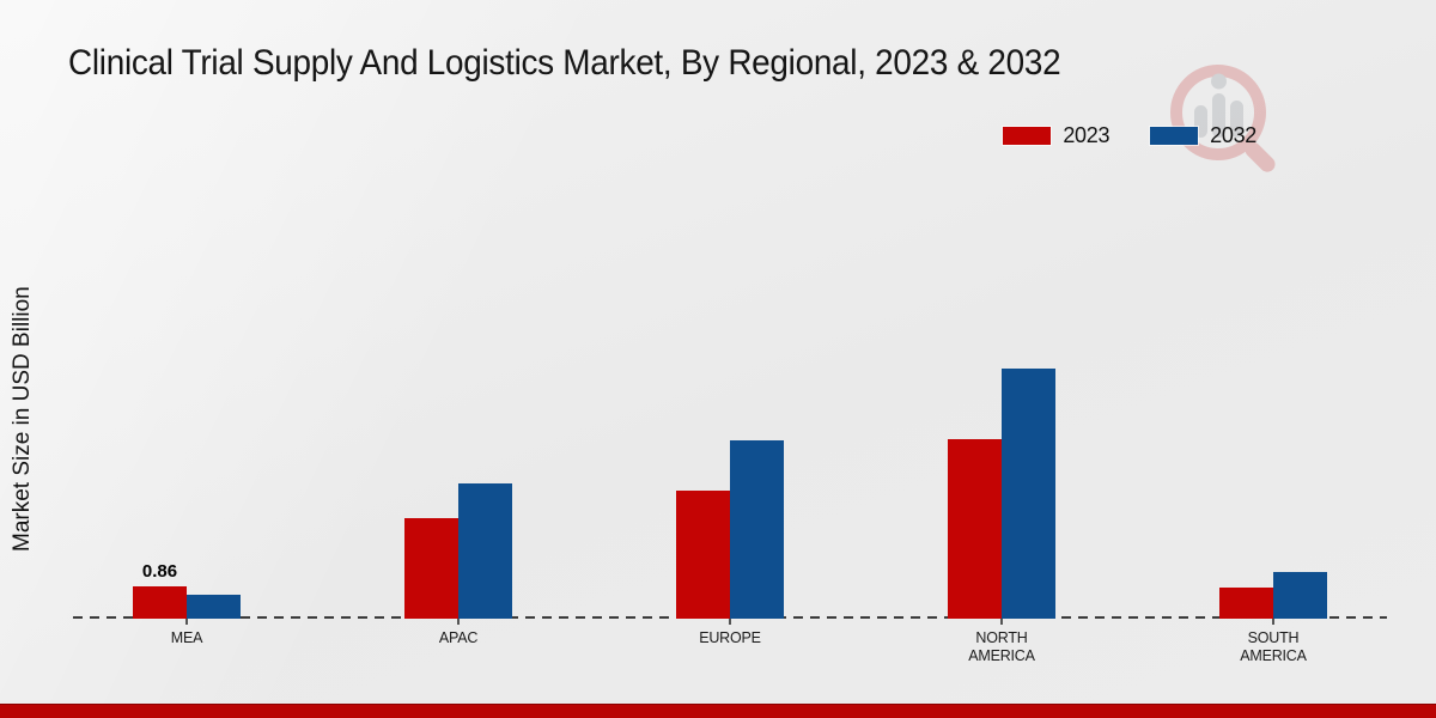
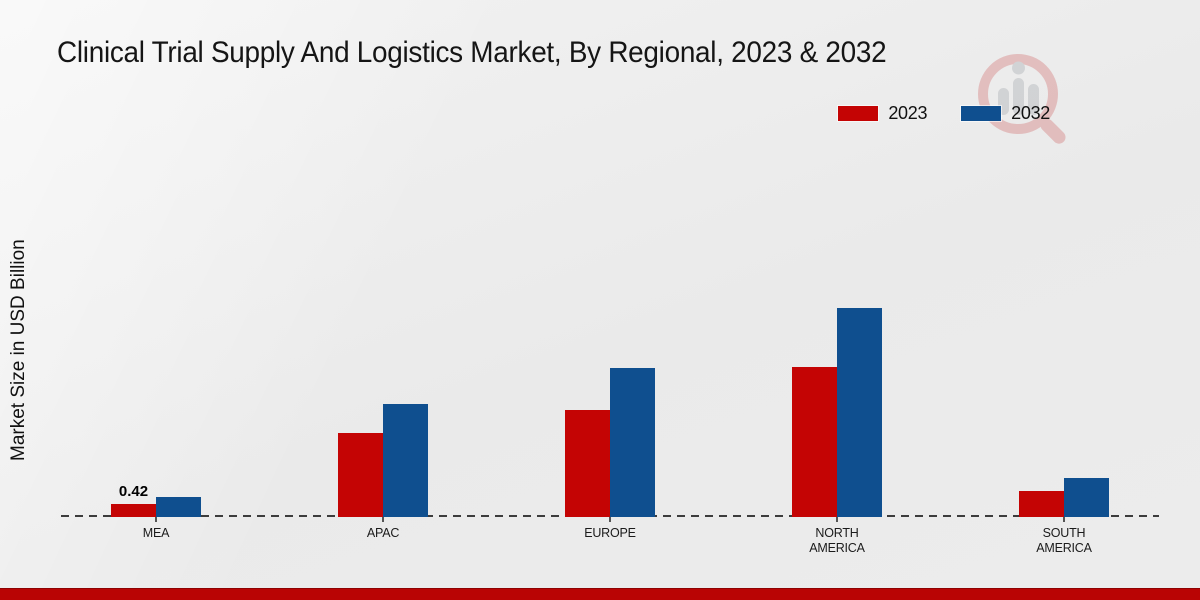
2023/MEA: 0.86 -> 0.42
